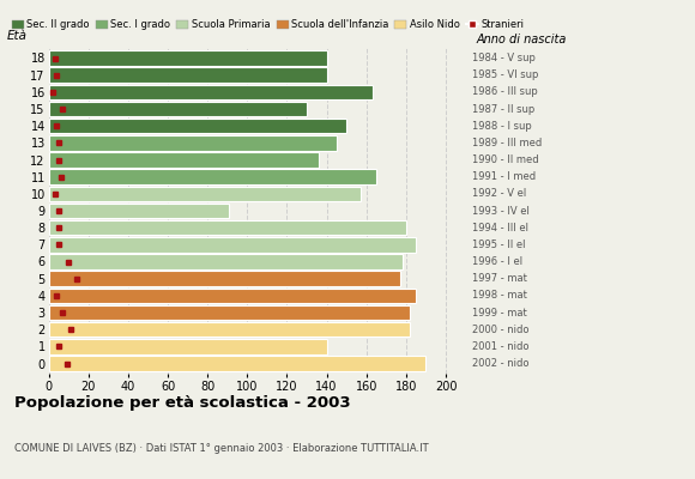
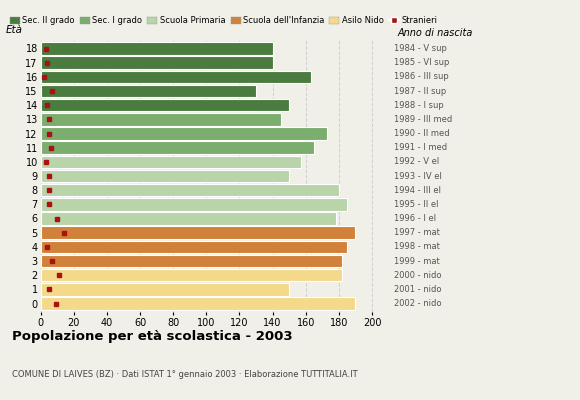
12: 136 -> 173
9: 91 -> 150
5: 177 -> 190
1: 140 -> 150
